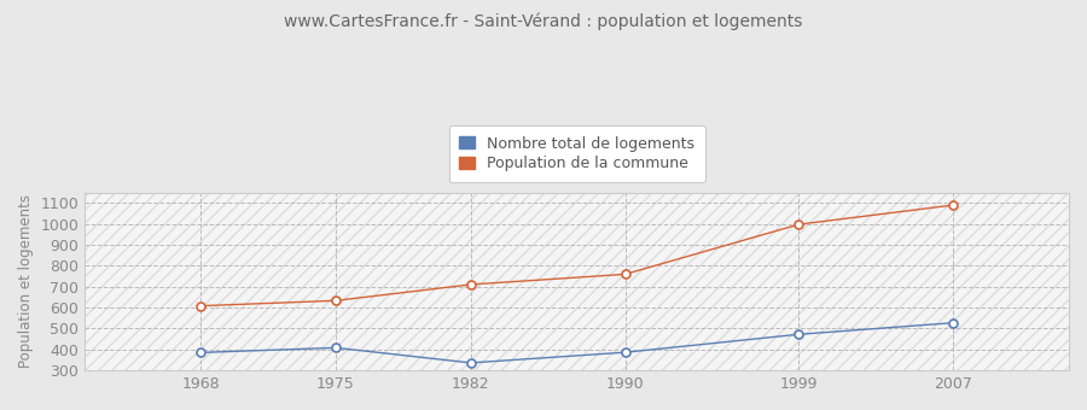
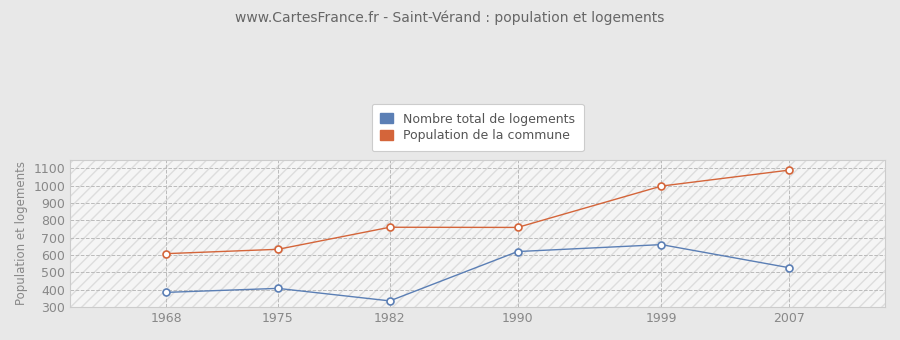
Population de la commune/1982: 710 -> 760
Nombre total de logements/1990: 390 -> 620
Nombre total de logements/1999: 470 -> 660
